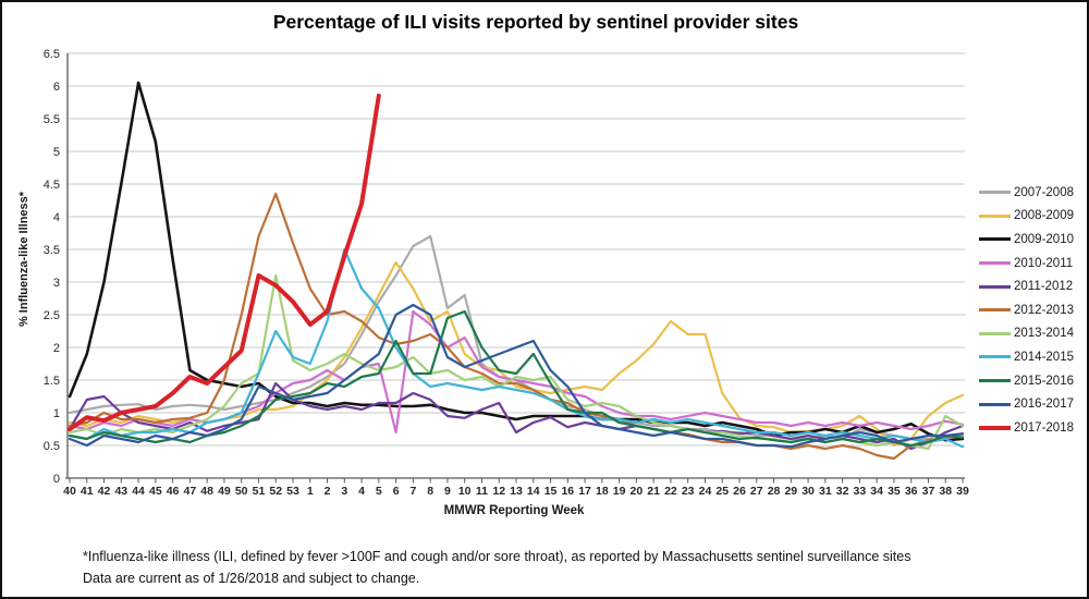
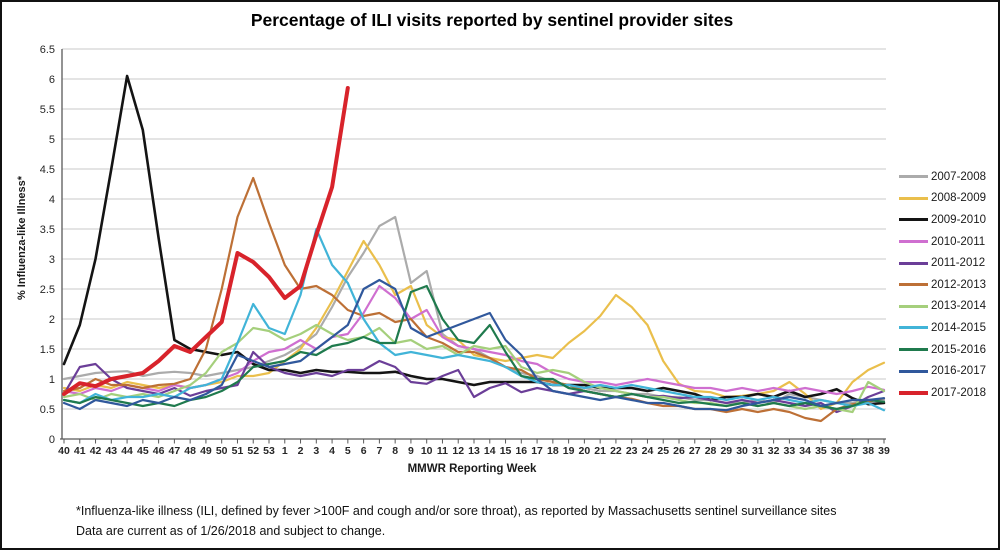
2013-2014/52: 3.1 -> 1.9
2010-2011/6: 0.7 -> 2.1
2015-2016/6: 2.1 -> 1.7
2012-2013/8: 2.2 -> 1.9
2008-2009/24: 2.2 -> 1.9
